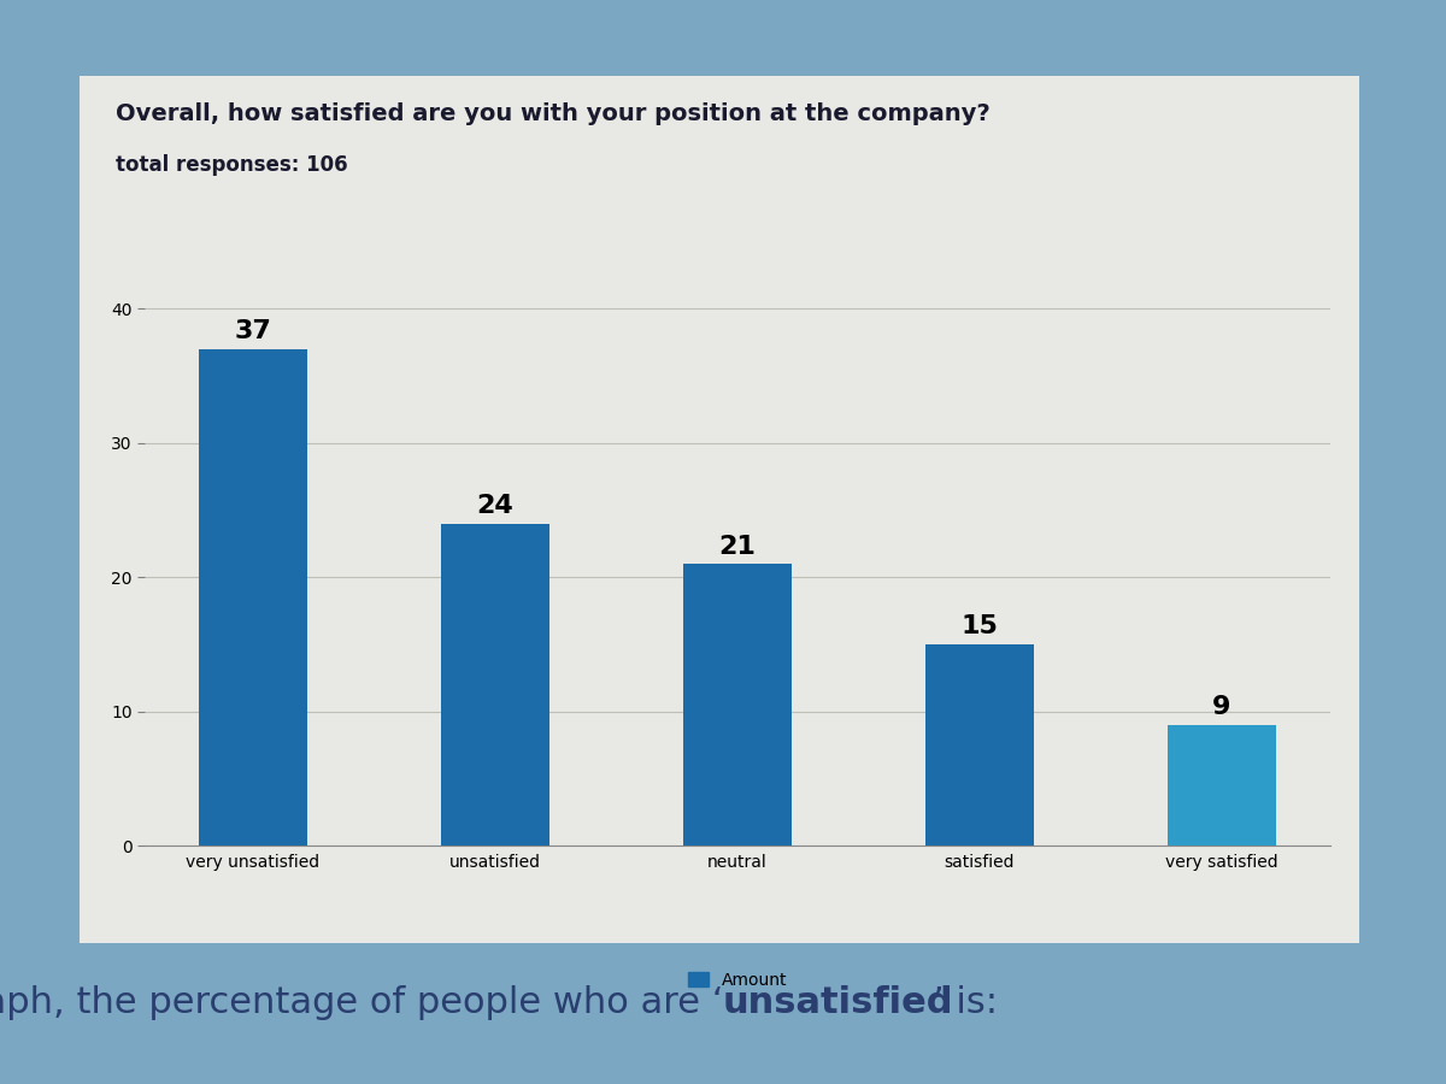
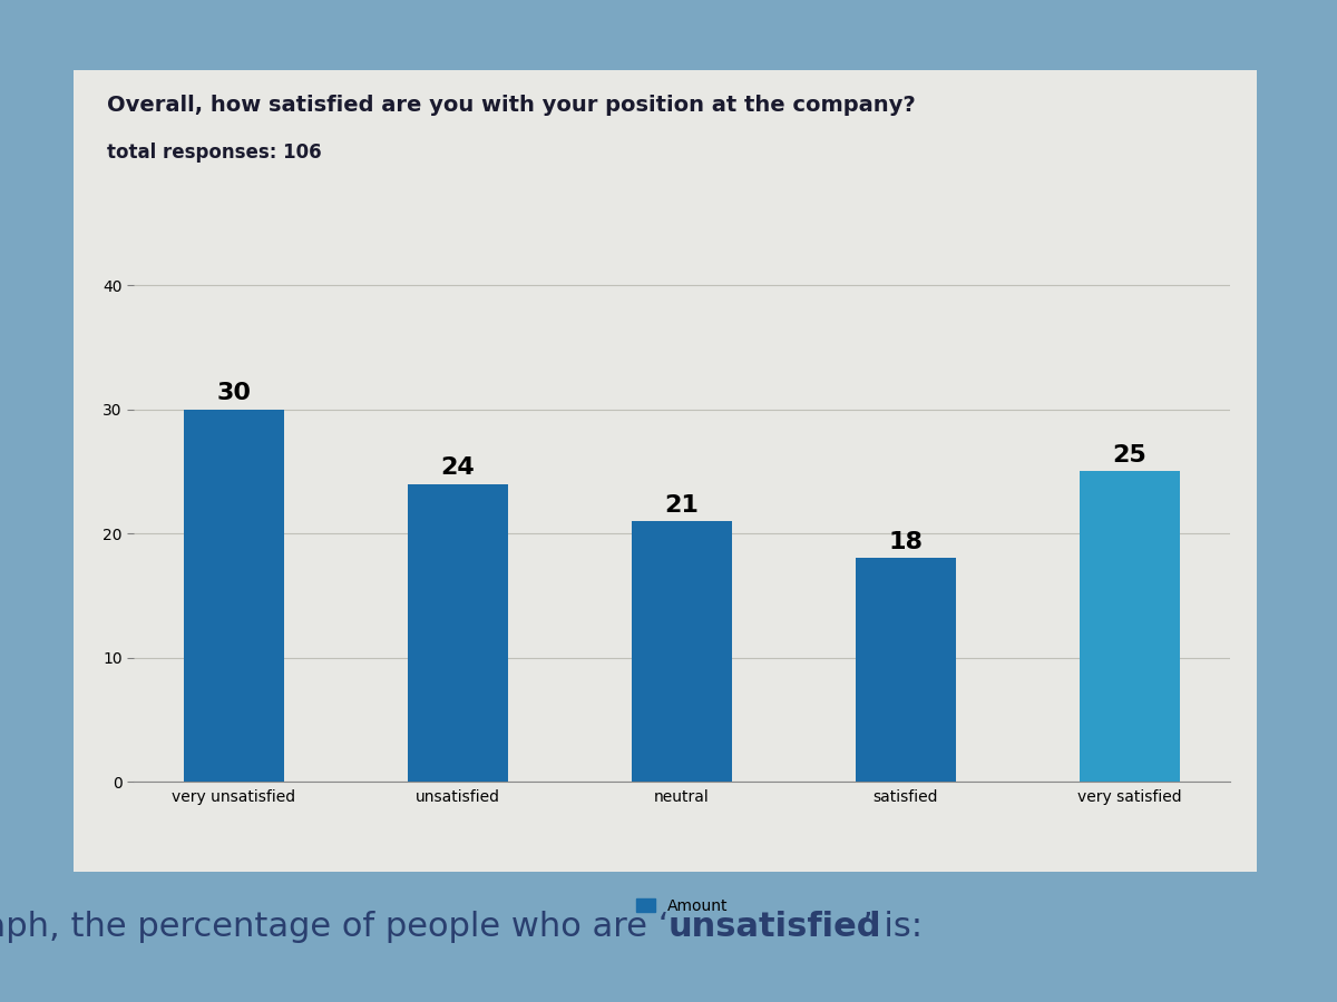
very unsatisfied: 37 -> 30
satisfied: 15 -> 18
very satisfied: 9 -> 25
